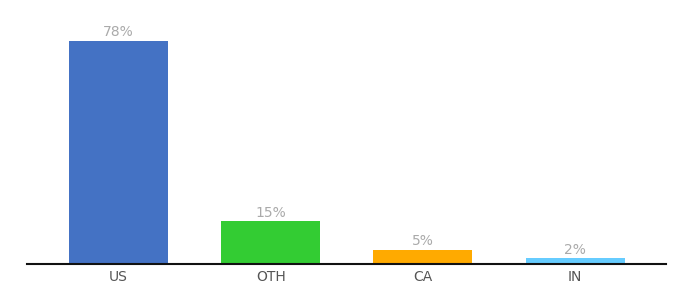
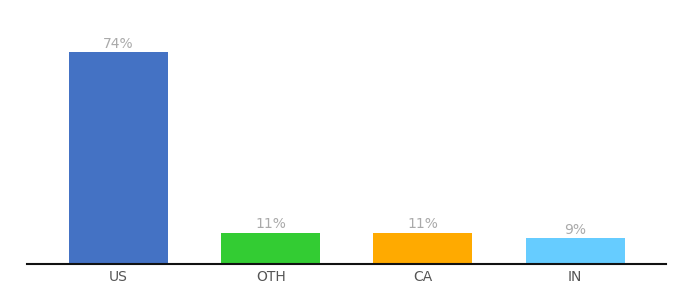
US: 78% -> 74%
OTH: 15% -> 11%
CA: 5% -> 11%
IN: 2% -> 9%
